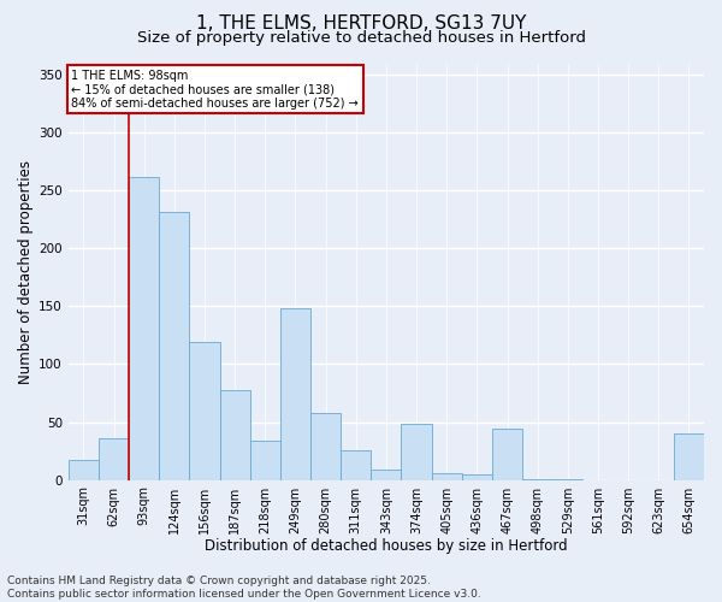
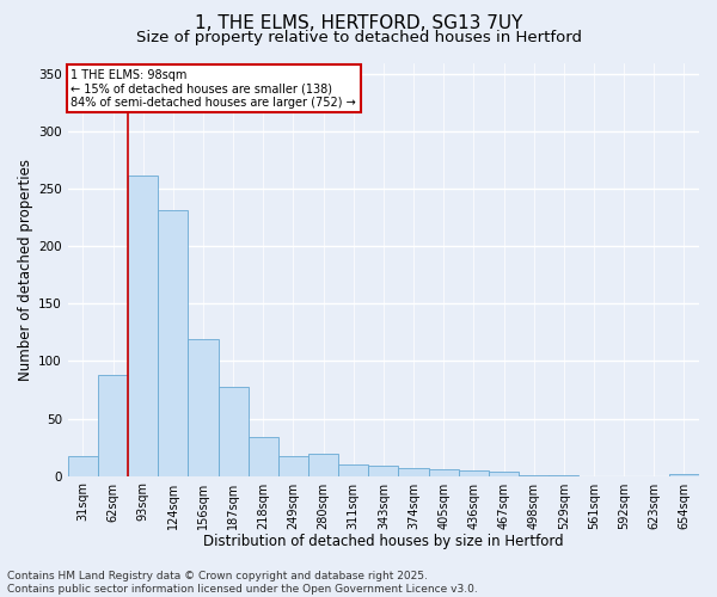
62sqm: 36 -> 88
249sqm: 148 -> 17
280sqm: 58 -> 19
311sqm: 26 -> 10
374sqm: 48 -> 7
467sqm: 44 -> 4
654sqm: 40 -> 2
